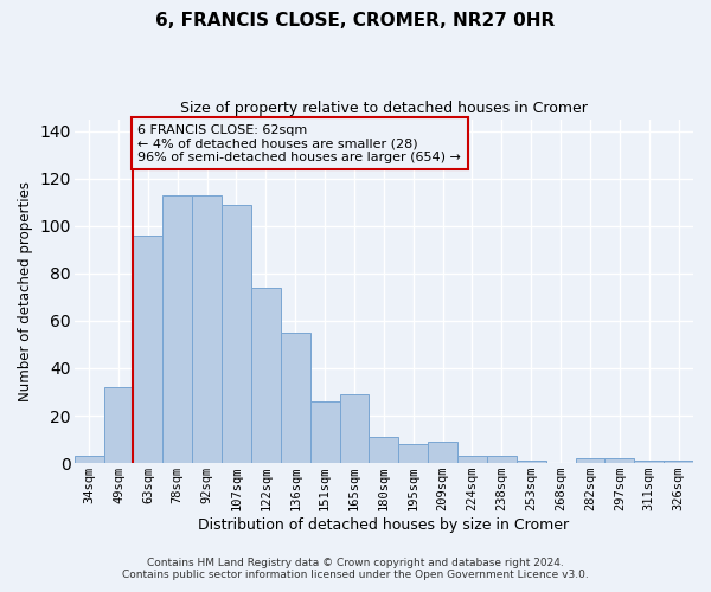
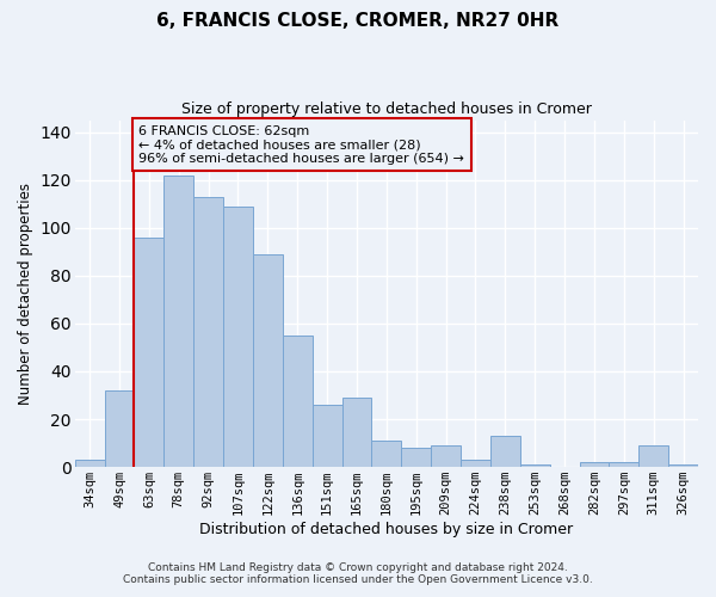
78sqm: 113 -> 122
122sqm: 74 -> 89
238sqm: 3 -> 13
311sqm: 1 -> 9
